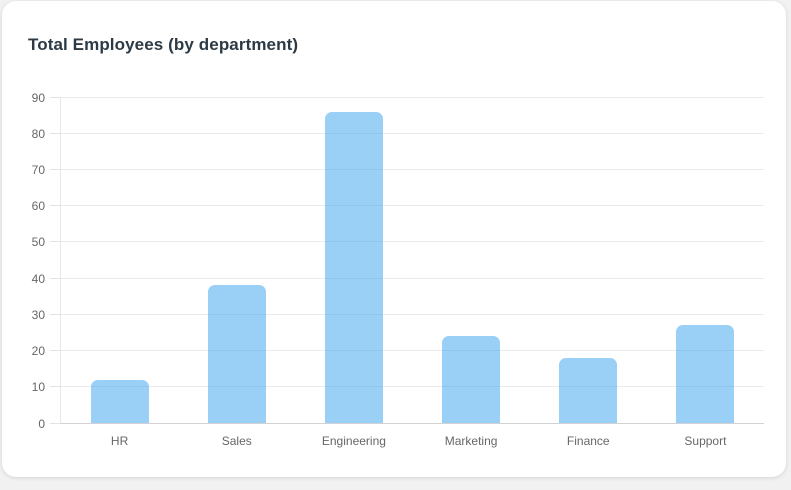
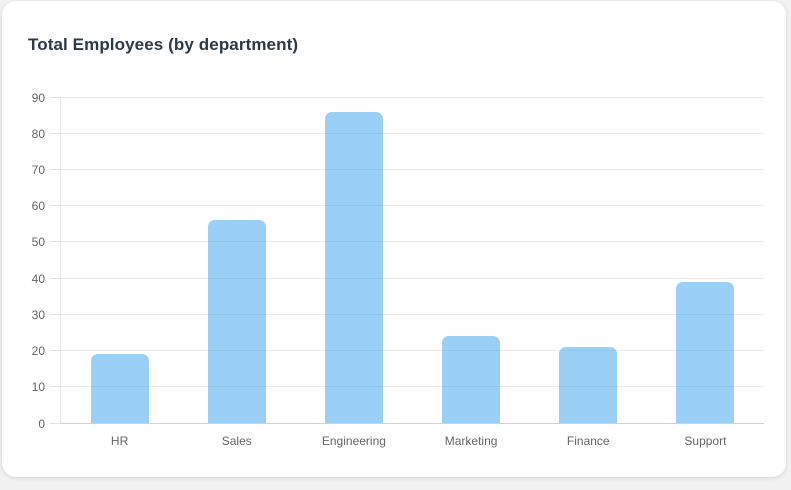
HR: 12 -> 19
Sales: 38 -> 56
Finance: 18 -> 21
Support: 27 -> 39
